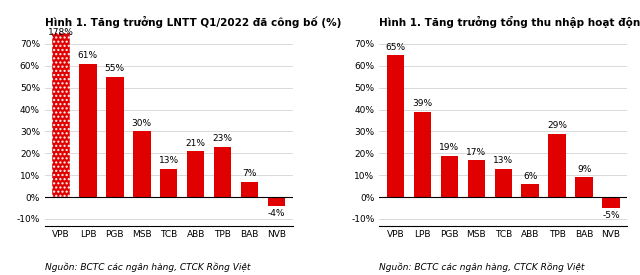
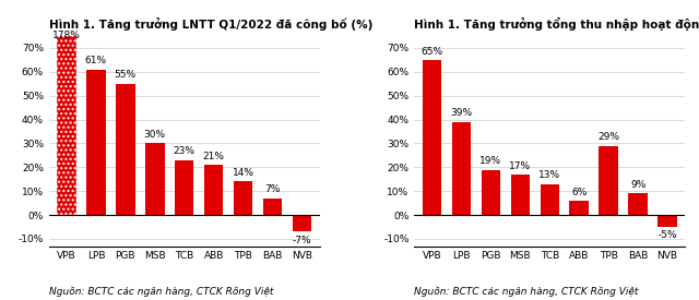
Hình 1. Tăng trưởng LNTT Q1/2022 đã công bố (%)/TCB: 13% -> 23%
Hình 1. Tăng trưởng LNTT Q1/2022 đã công bố (%)/TPB: 23% -> 14%
Hình 1. Tăng trưởng LNTT Q1/2022 đã công bố (%)/NVB: -4% -> -7%
